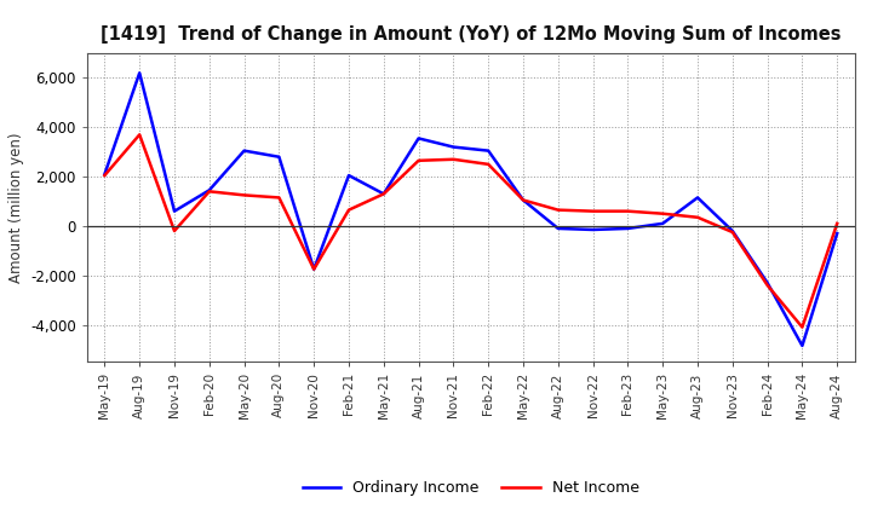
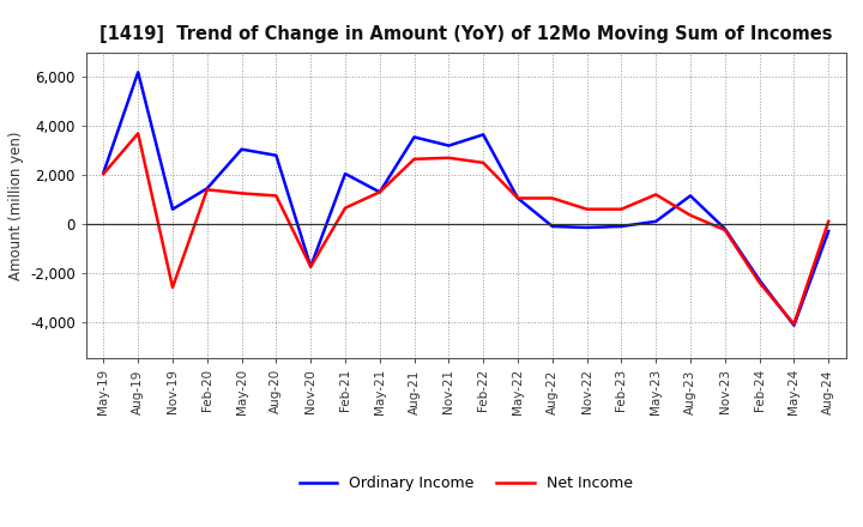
Net Income/Nov-19: -200 -> -2,600
Ordinary Income/Feb-22: 3,050 -> 3,650
Net Income/Aug-22: 650 -> 1,050
Net Income/May-23: 500 -> 1,200
Ordinary Income/May-24: -4,850 -> -4,150
